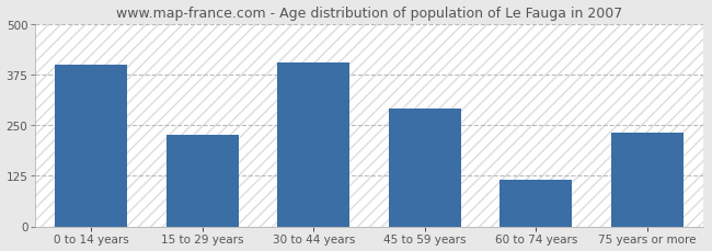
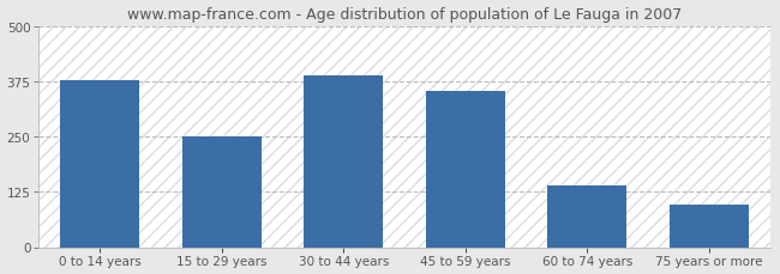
0 to 14 years: 400 -> 378
15 to 29 years: 225 -> 251
30 to 44 years: 405 -> 388
45 to 59 years: 290 -> 352
60 to 74 years: 115 -> 140
75 years or more: 230 -> 95
